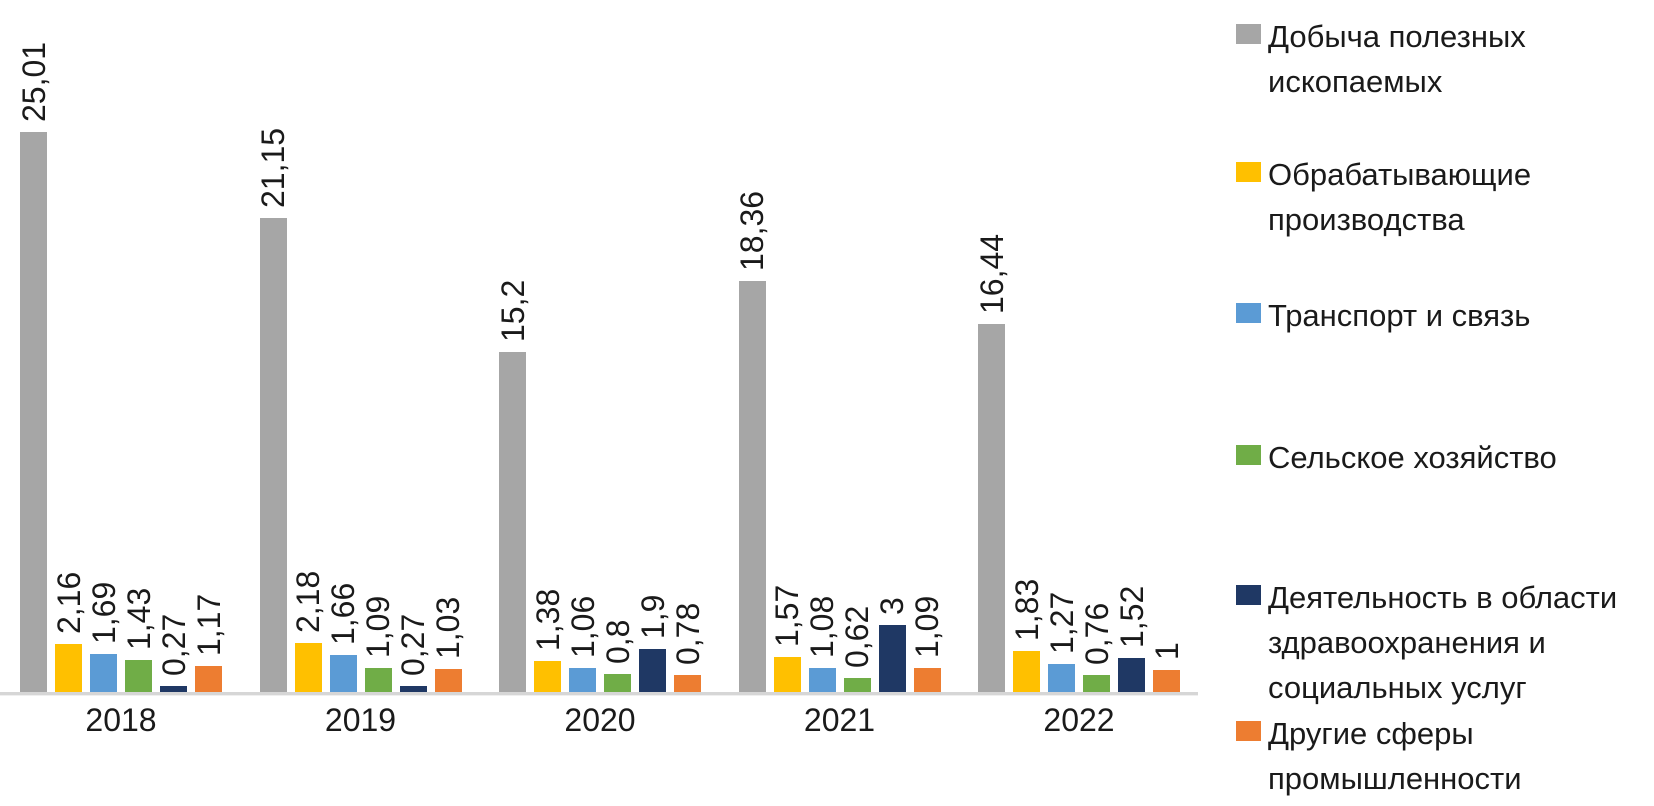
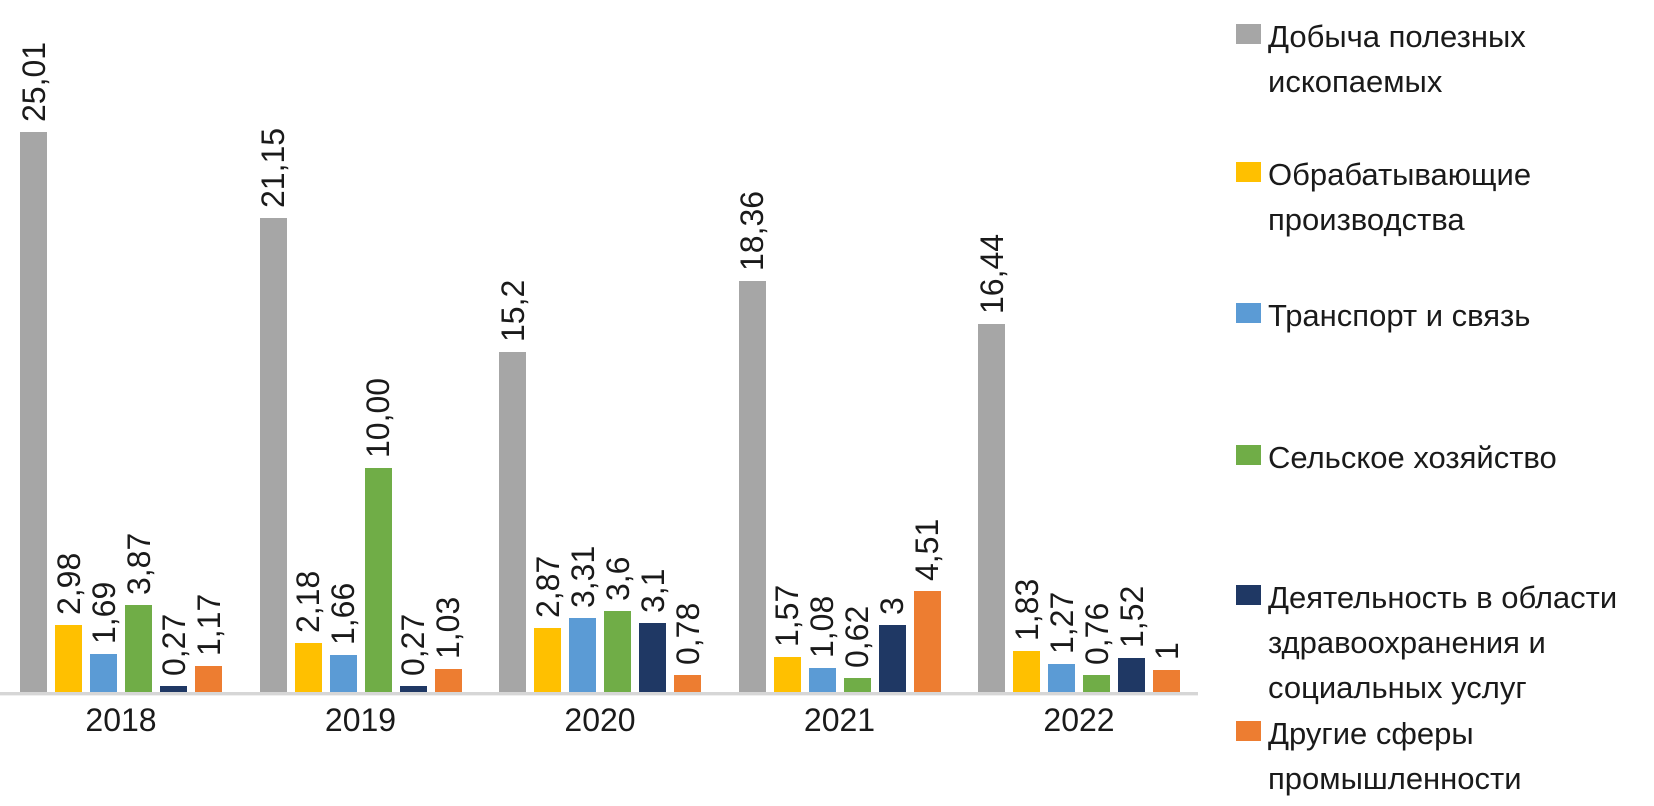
Обрабатывающие производства/2018: 2,16 -> 2,98
Сельское хозяйство/2018: 1,43 -> 3,87
Сельское хозяйство/2019: 1,09 -> 10,00
Обрабатывающие производства/2020: 1,38 -> 2,87
Транспорт и связь/2020: 1,06 -> 3,31
Сельское хозяйство/2020: 0,8 -> 3,6
Деятельность в области здравоохранения и социальных услуг/2020: 1,9 -> 3,1
Другие сферы промышленности/2021: 1,09 -> 4,51
